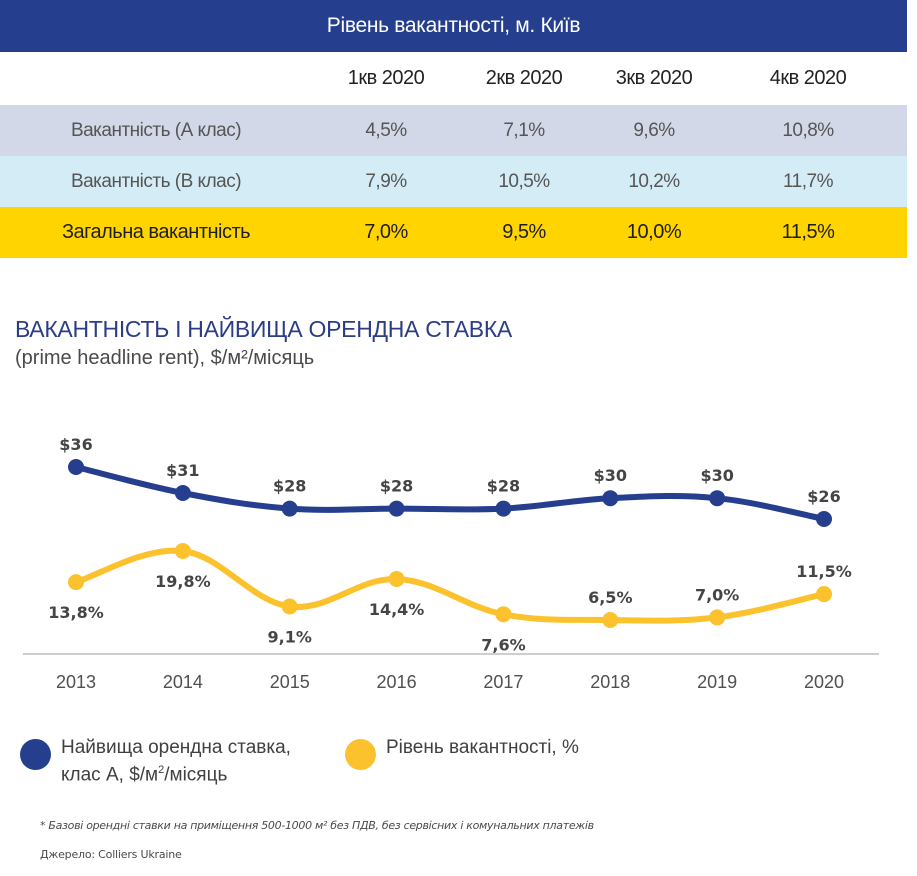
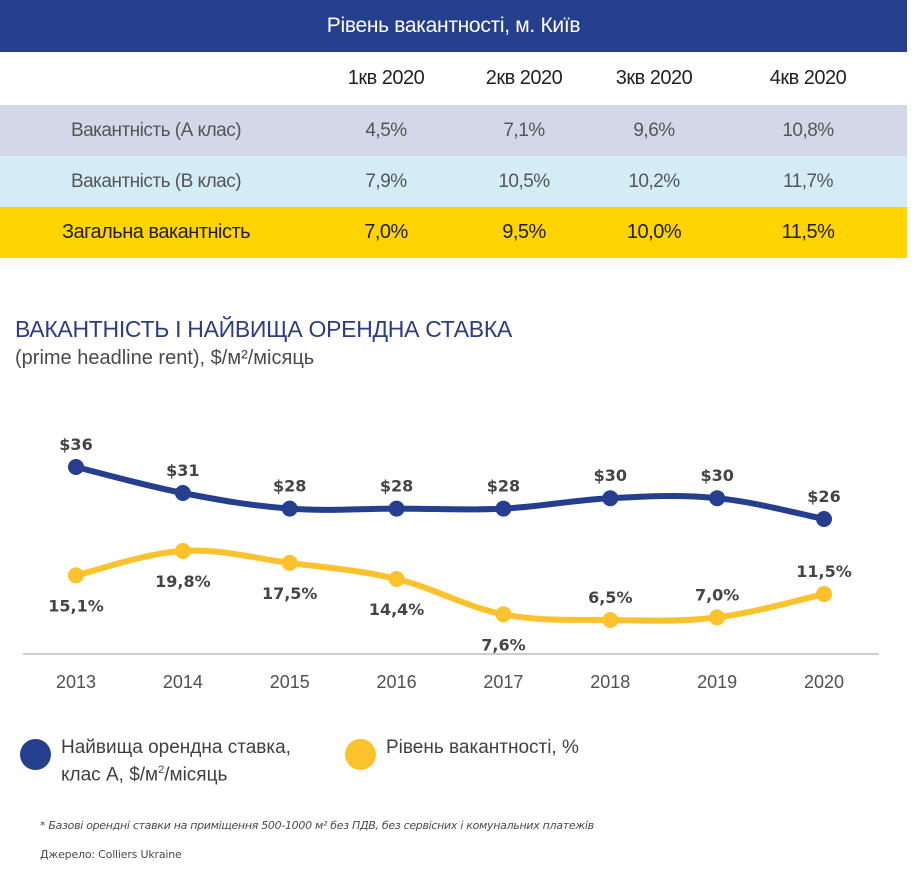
Рівень вакантності, %/2013: 13,8% -> 15,1%
Рівень вакантності, %/2015: 9,1% -> 17,5%
